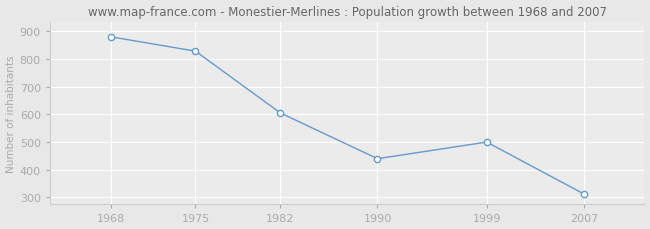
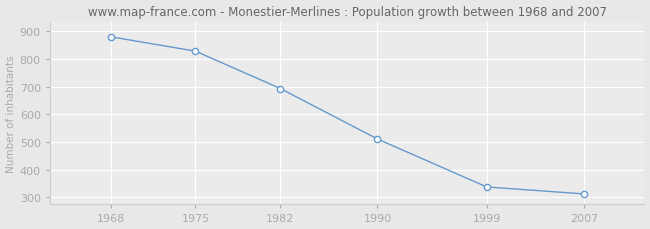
1982: 605 -> 693
1990: 440 -> 511
1999: 500 -> 338
